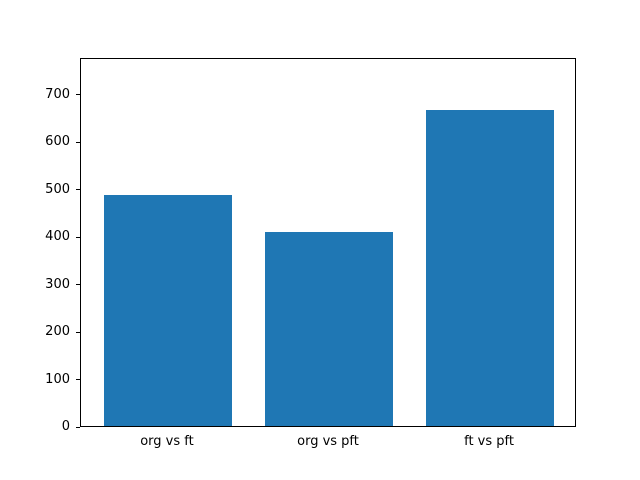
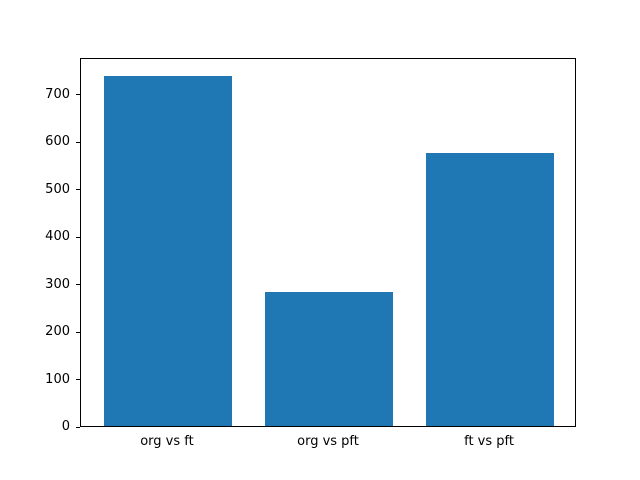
org vs ft: 490 -> 740
org vs pft: 410 -> 280
ft vs pft: 670 -> 580
